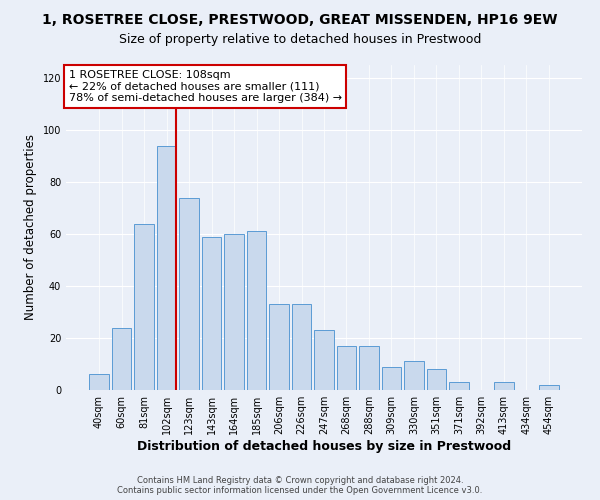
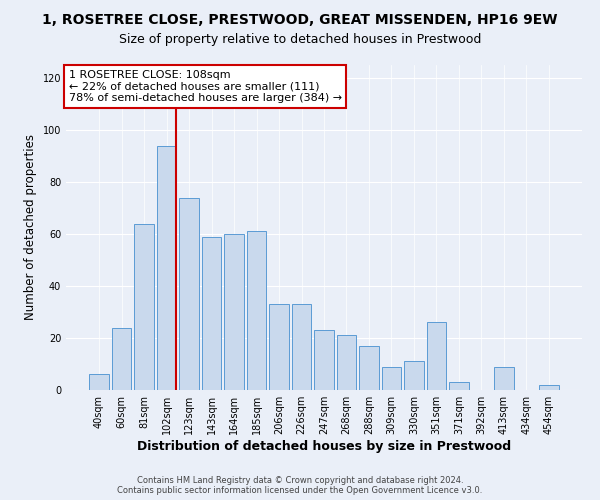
268sqm: 17 -> 21
351sqm: 8 -> 26
413sqm: 3 -> 9
